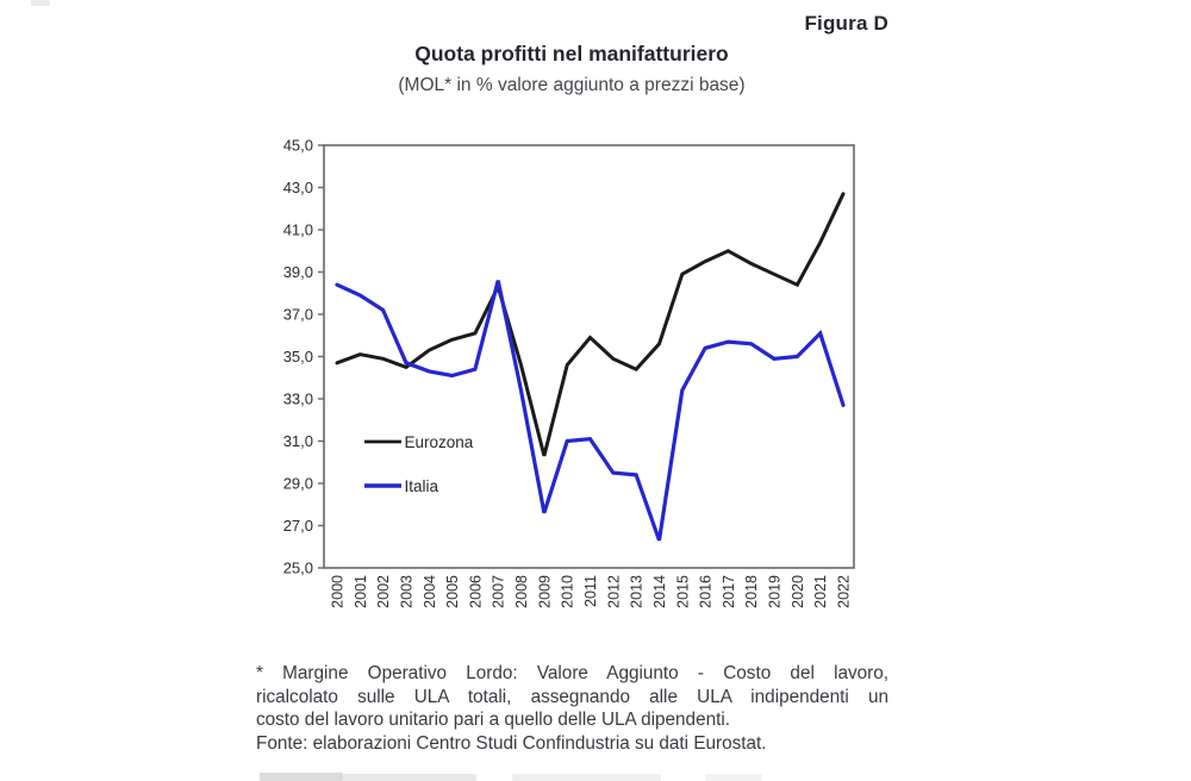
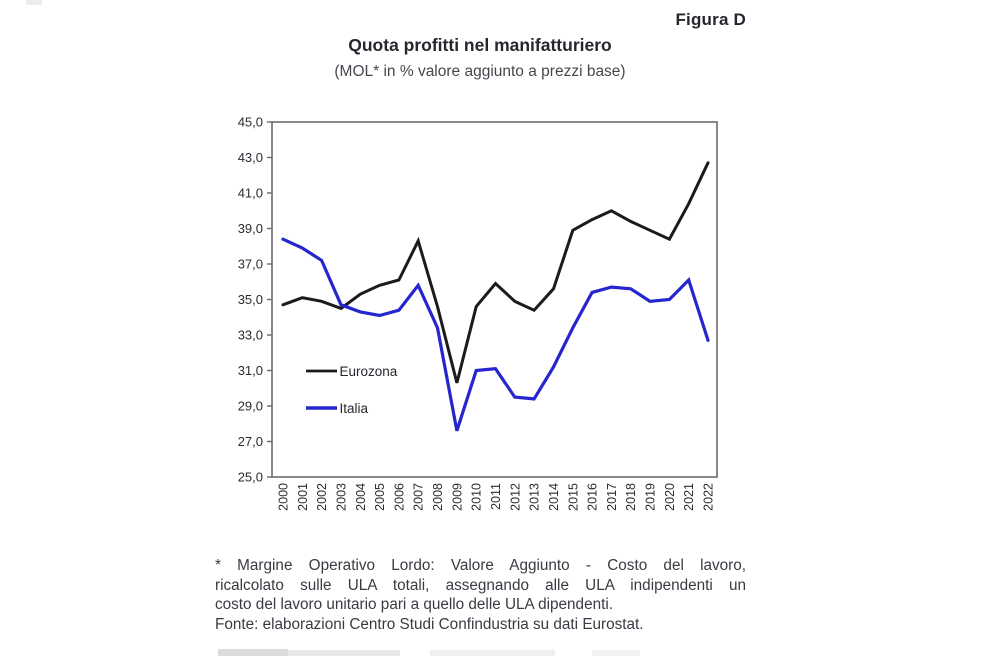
Italia/2007: 38,6 -> 35,8
Italia/2014: 26,3 -> 31,2
